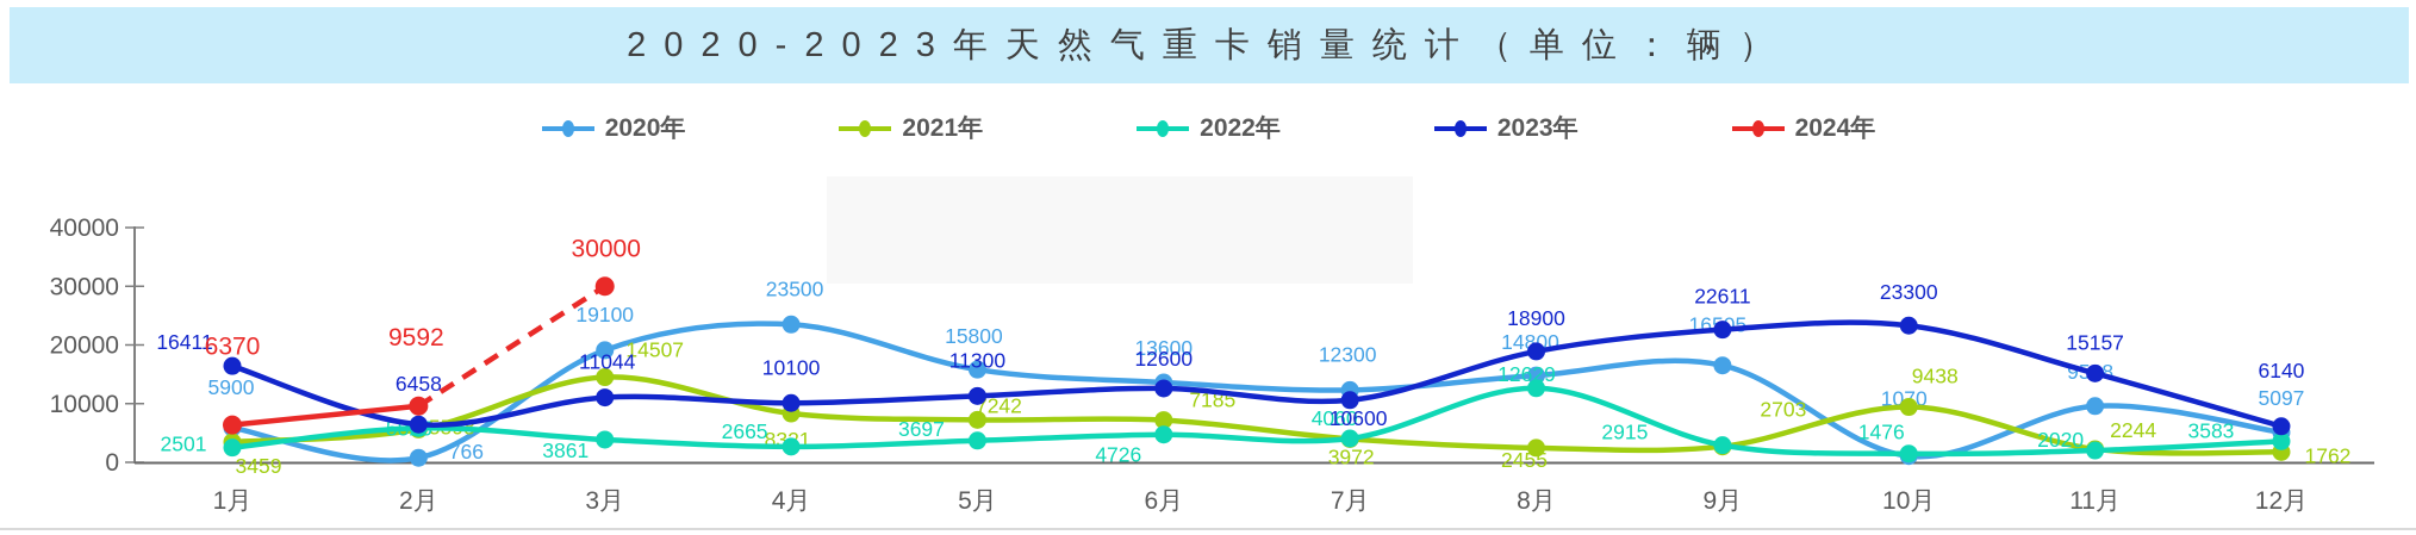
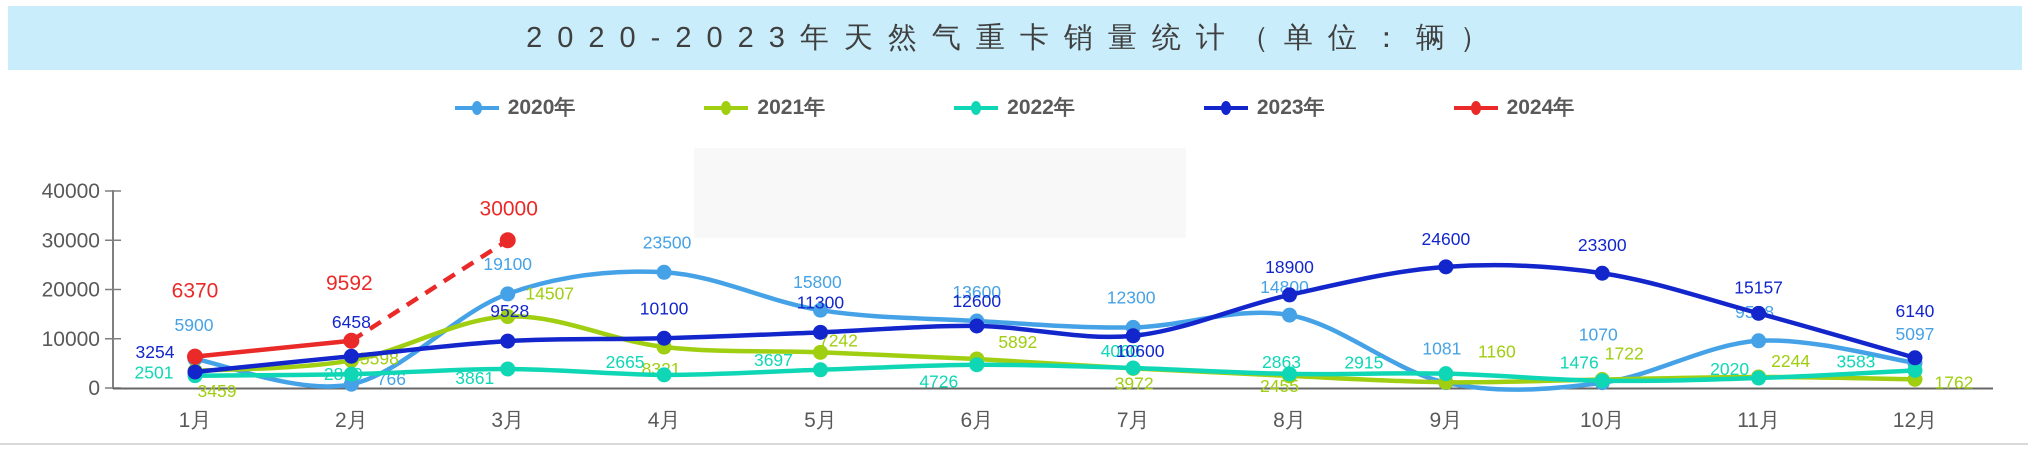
2023年/1月: 16411 -> 3254
2022年/2月: 5825 -> 2819
2023年/3月: 11044 -> 9528
2021年/6月: 7185 -> 5892
2022年/8月: 12629 -> 2863
2020年/9月: 16505 -> 1081
2021年/9月: 2703 -> 1160
2023年/9月: 22611 -> 24600
2021年/10月: 9438 -> 1722
